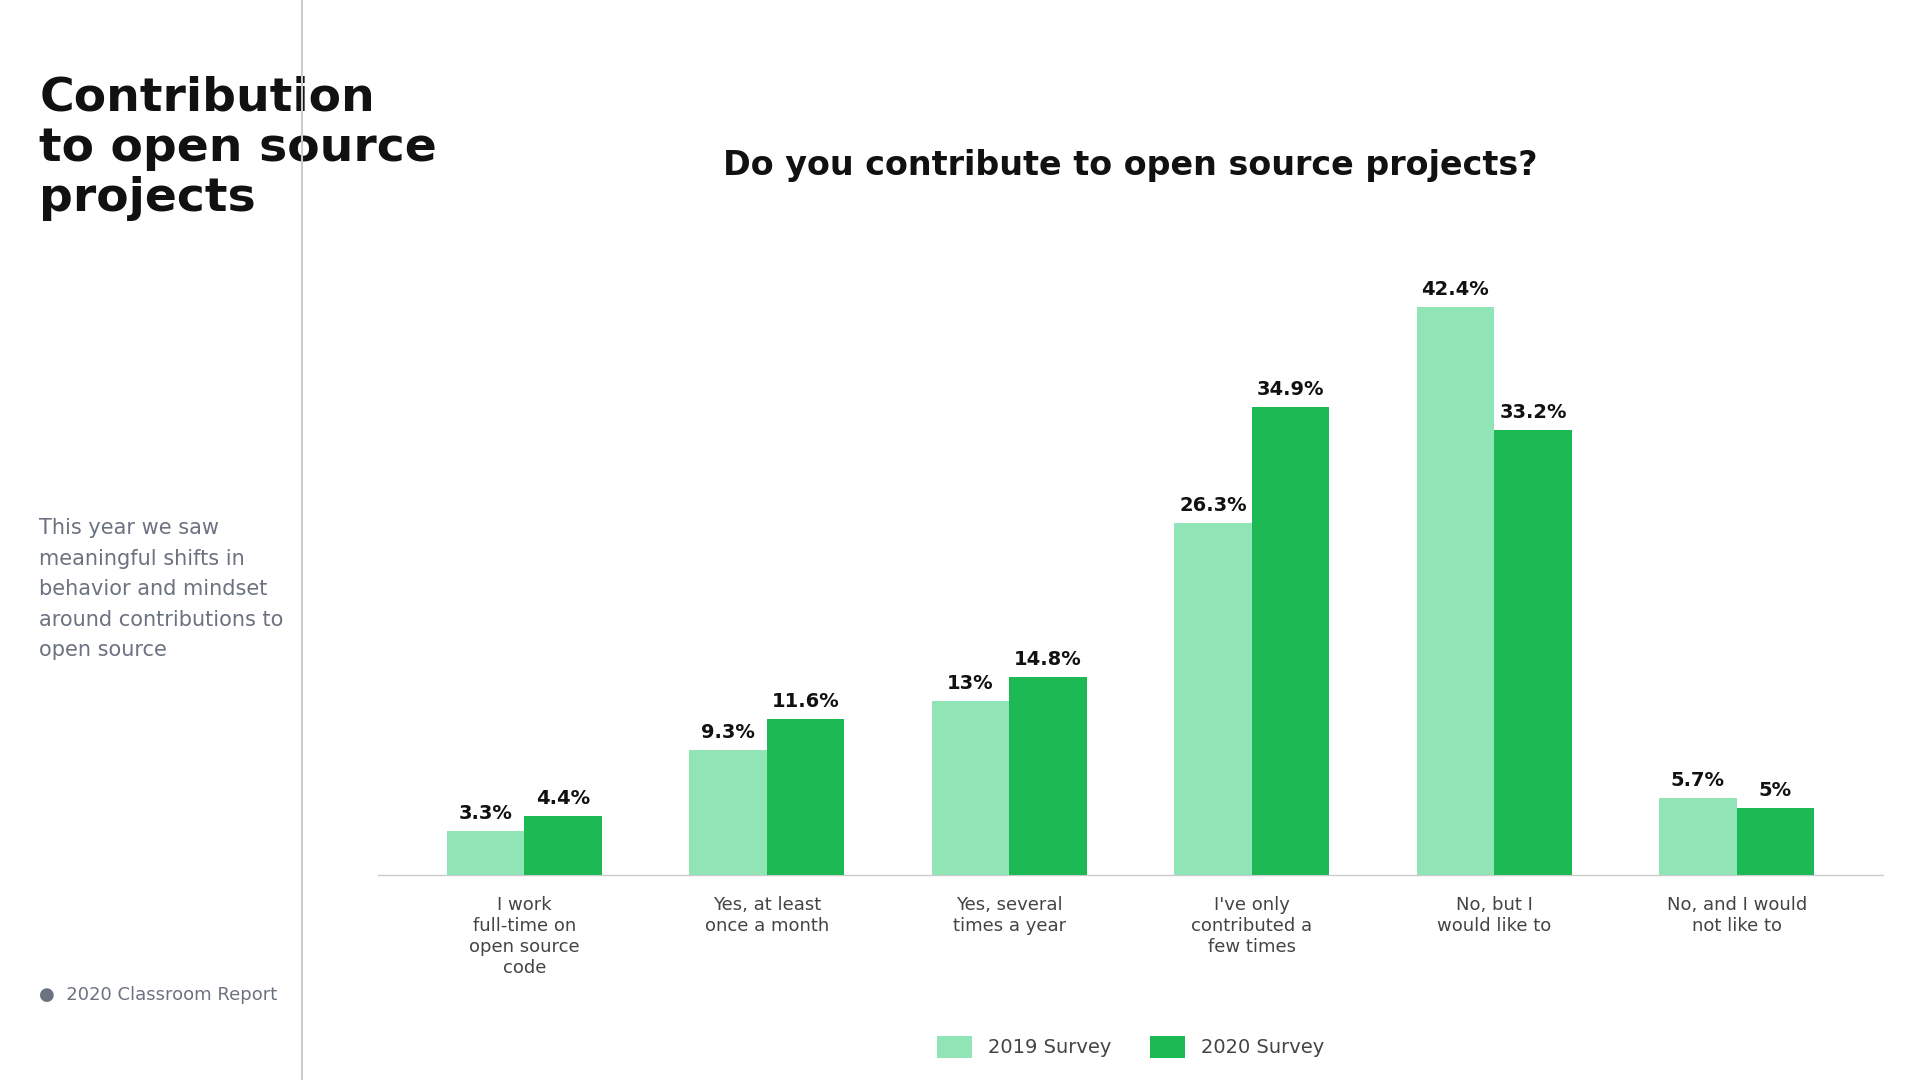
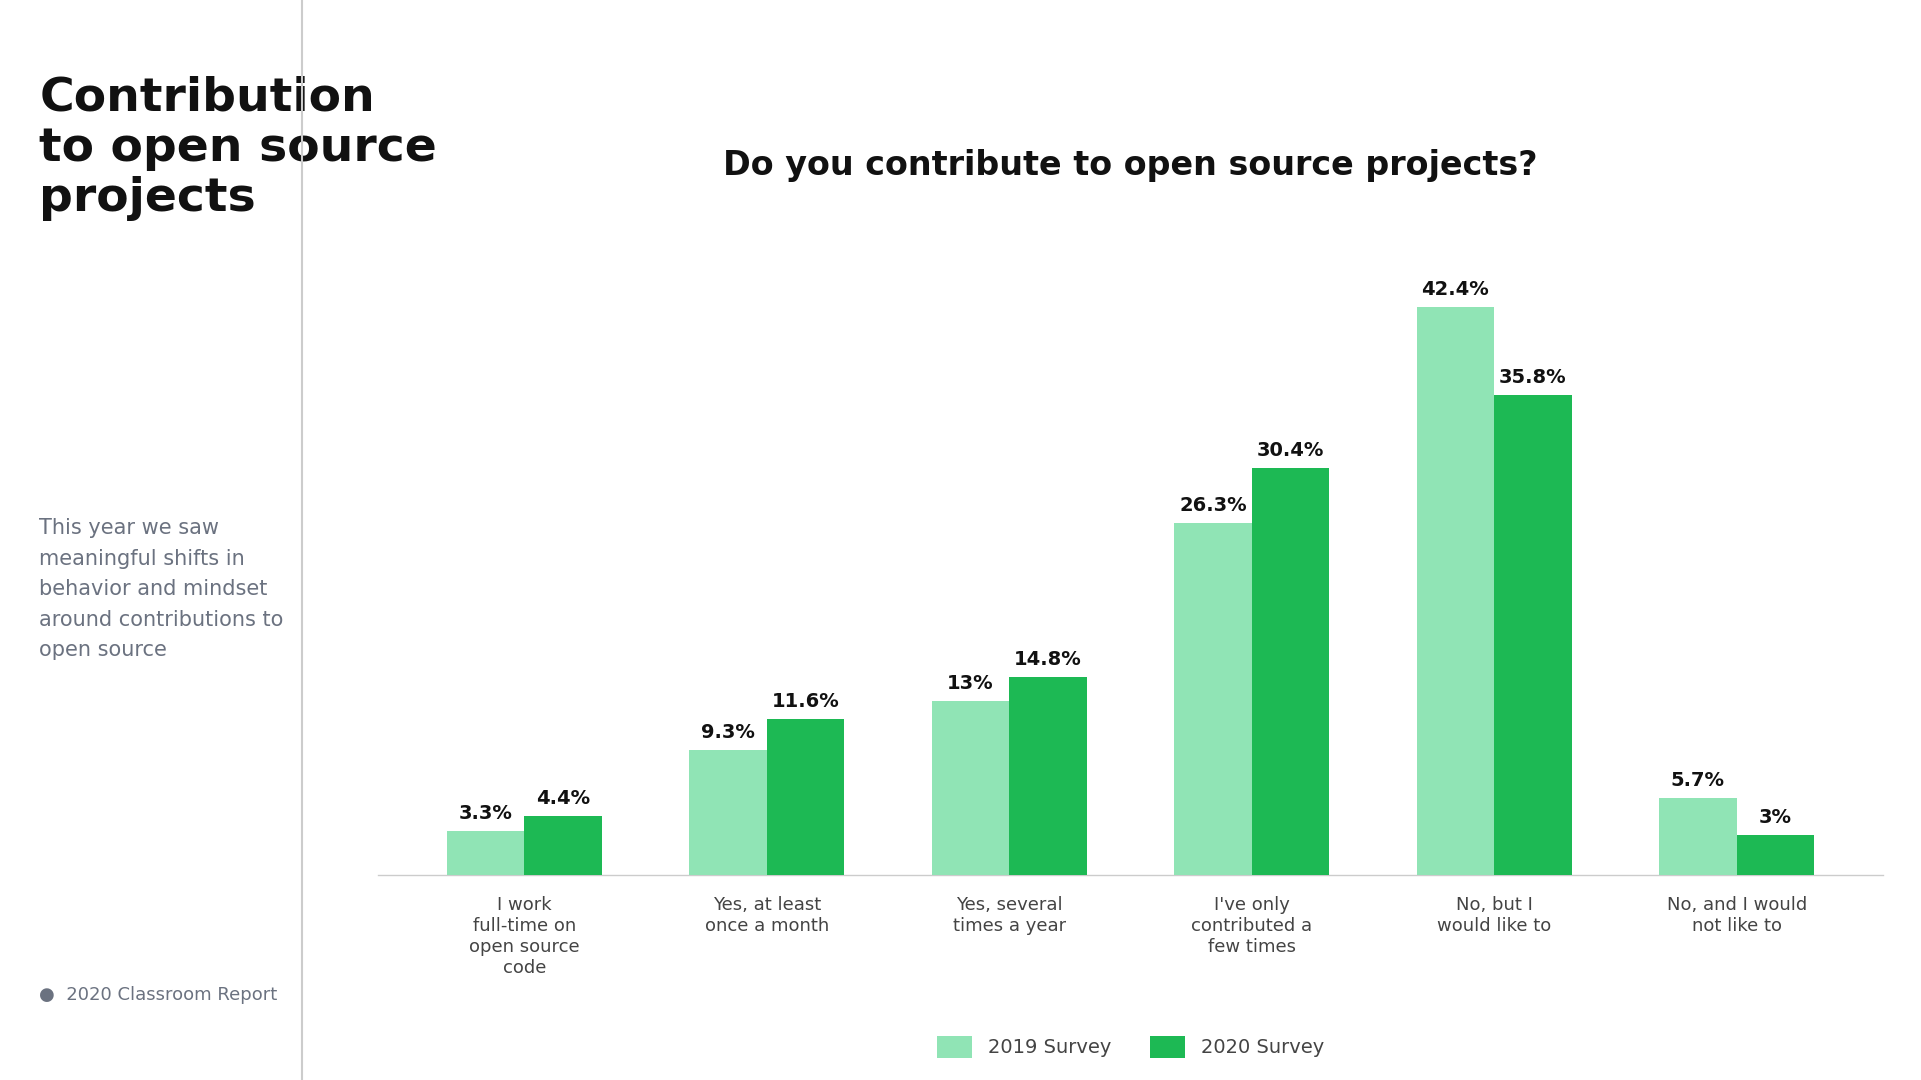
2020 Survey/I've only contributed a few times: 34.9% -> 30.4%
2020 Survey/No, but I would like to: 33.2% -> 35.8%
2020 Survey/No, and I would not like to: 5% -> 3%
